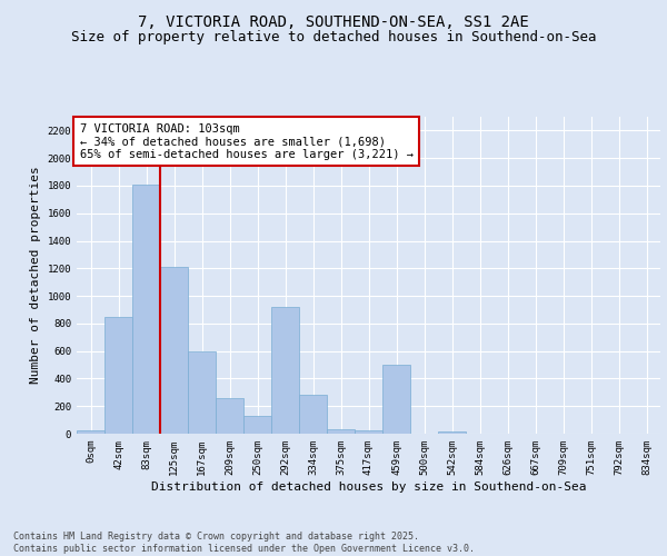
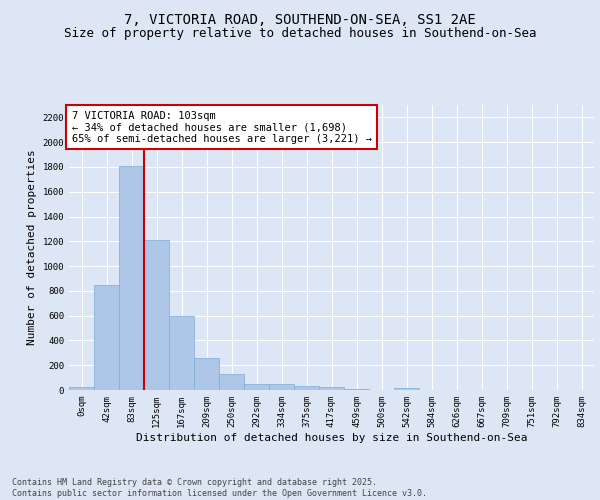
292sqm: 920 -> 50
334sqm: 280 -> 40
459sqm: 500 -> 10
